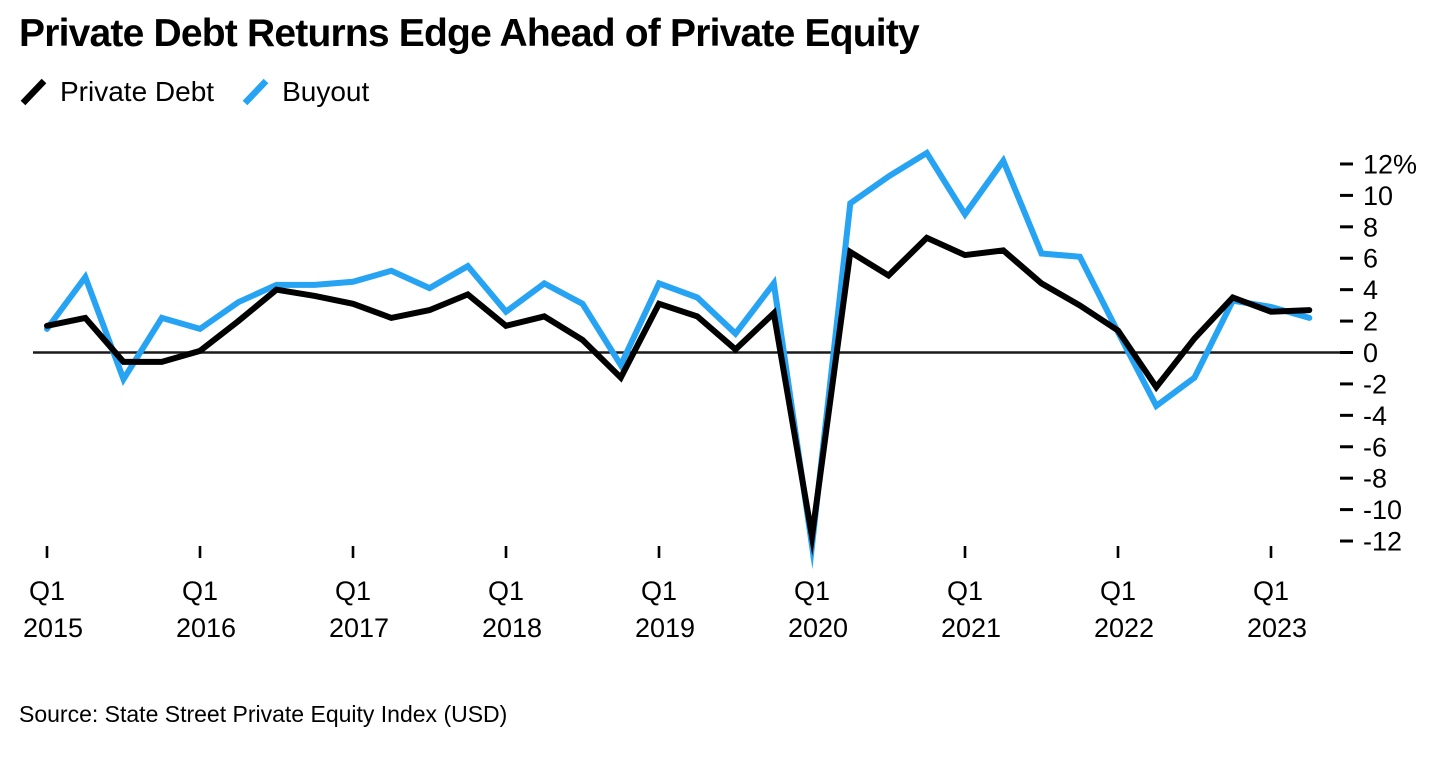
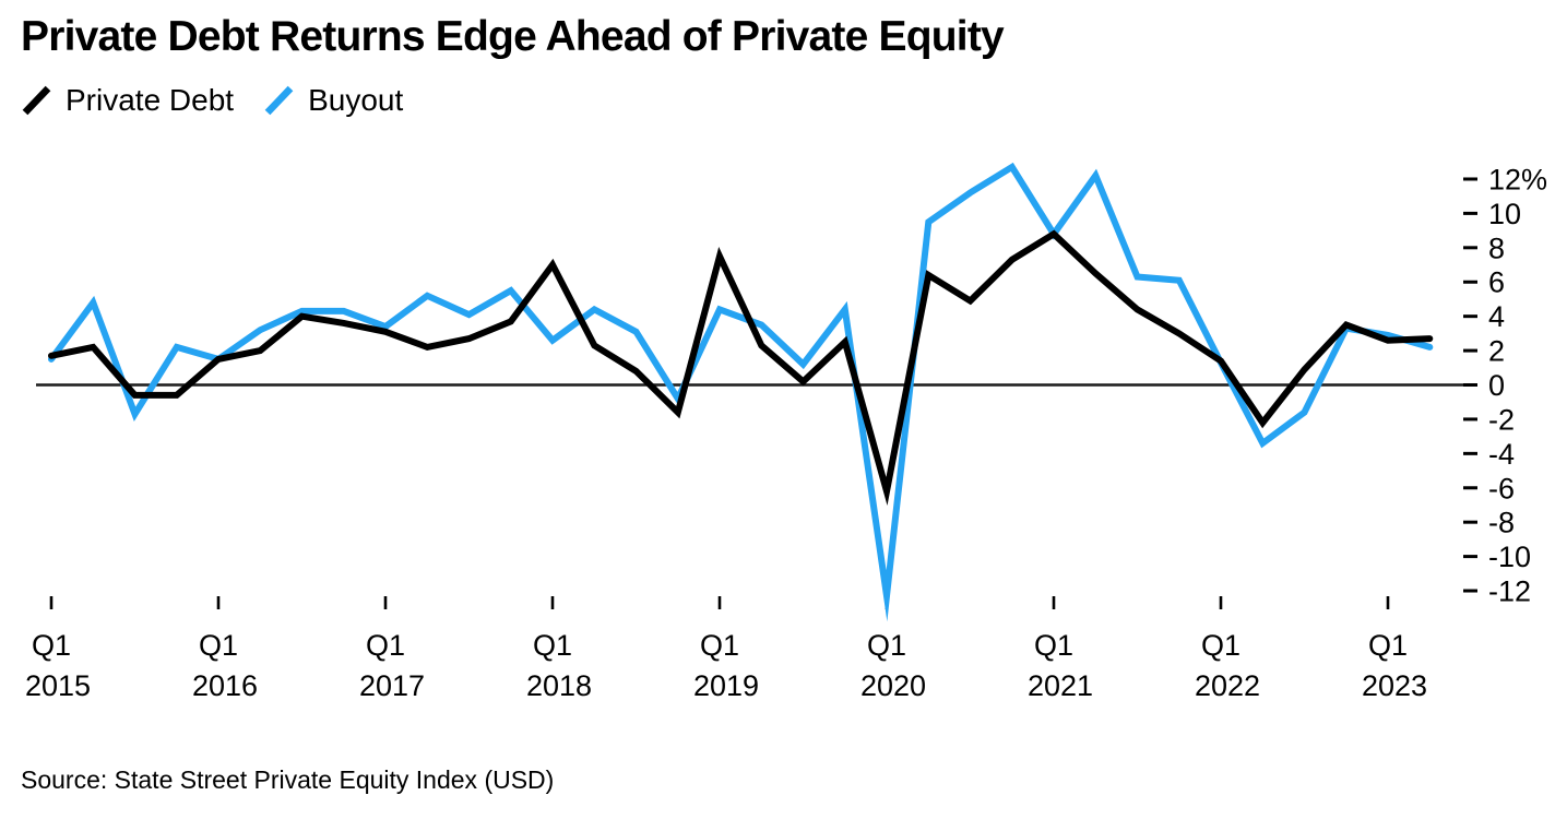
Private Debt/Q1 2016: 0.1% -> 1.5%
Buyout/Q1 2017: 4.5% -> 3.4%
Private Debt/Q1 2018: 1.7% -> 7.0%
Private Debt/Q1 2019: 3.1% -> 7.5%
Private Debt/Q1 2020: -11.7% -> -6.2%
Private Debt/Q1 2021: 6.2% -> 8.8%
